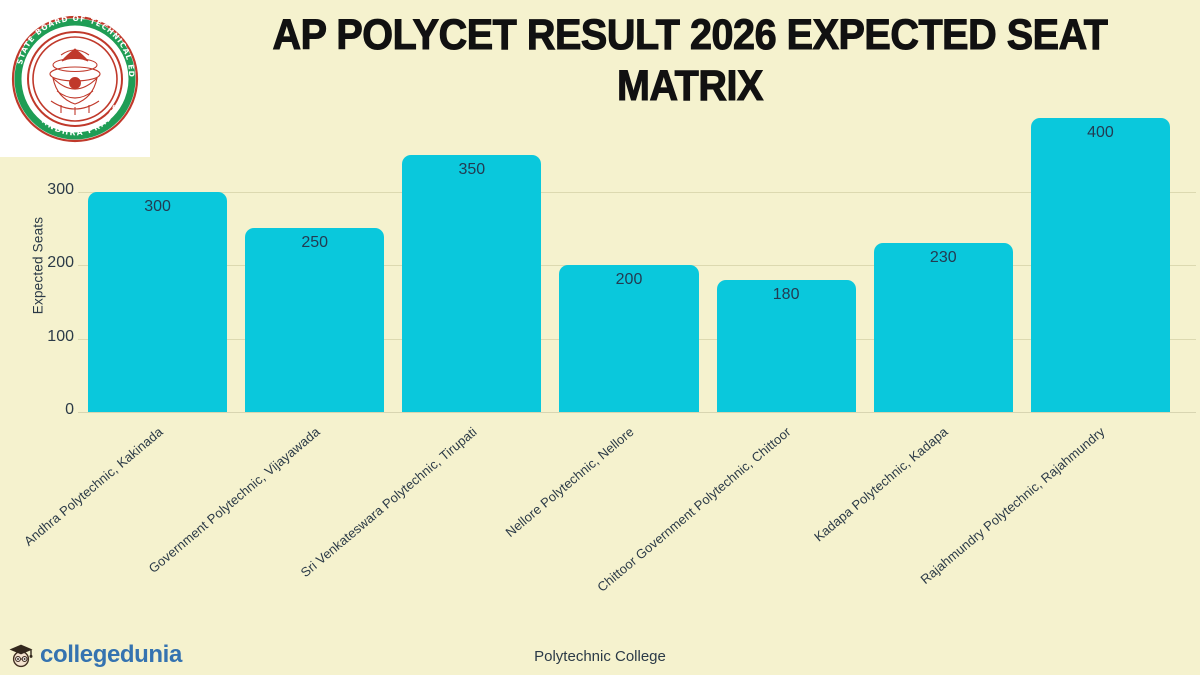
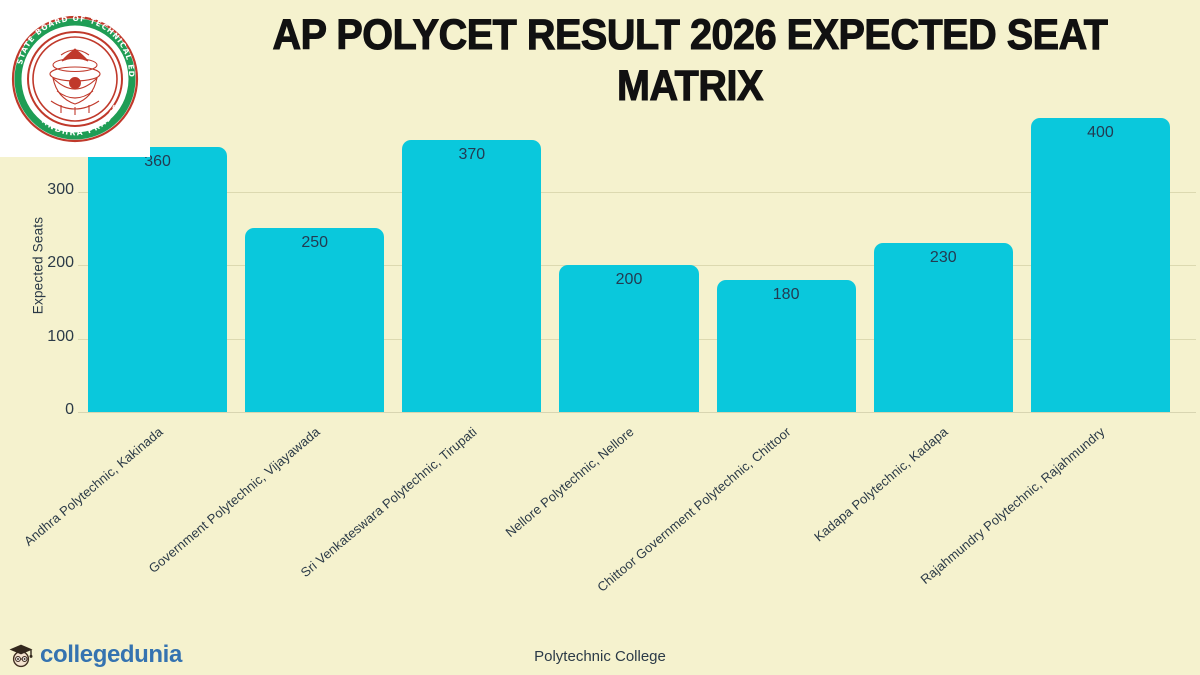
Andhra Polytechnic, Kakinada: 300 -> 360
Sri Venkateswara Polytechnic, Tirupati: 350 -> 370
